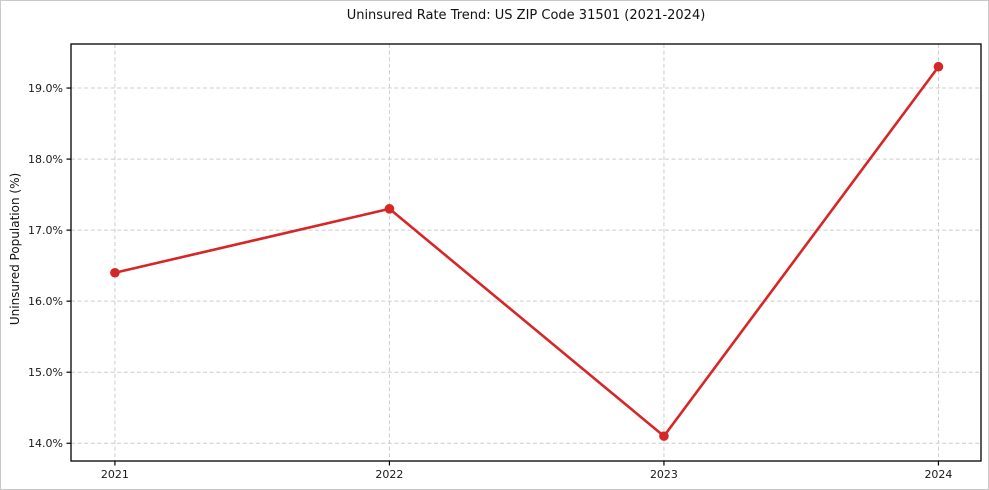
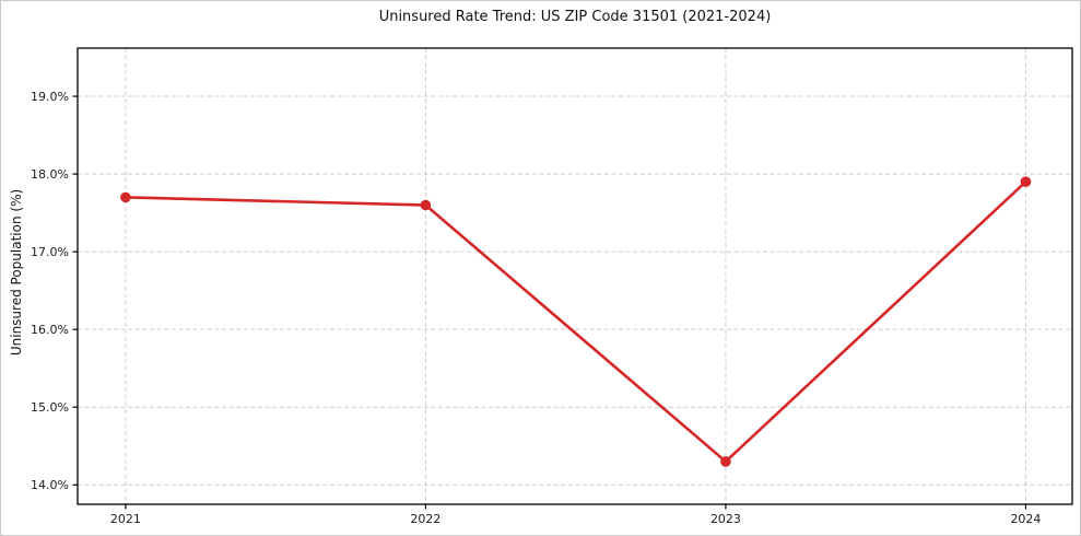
2021: 16.4% -> 17.7%
2022: 17.3% -> 17.6%
2023: 14.1% -> 14.3%
2024: 19.3% -> 17.9%
